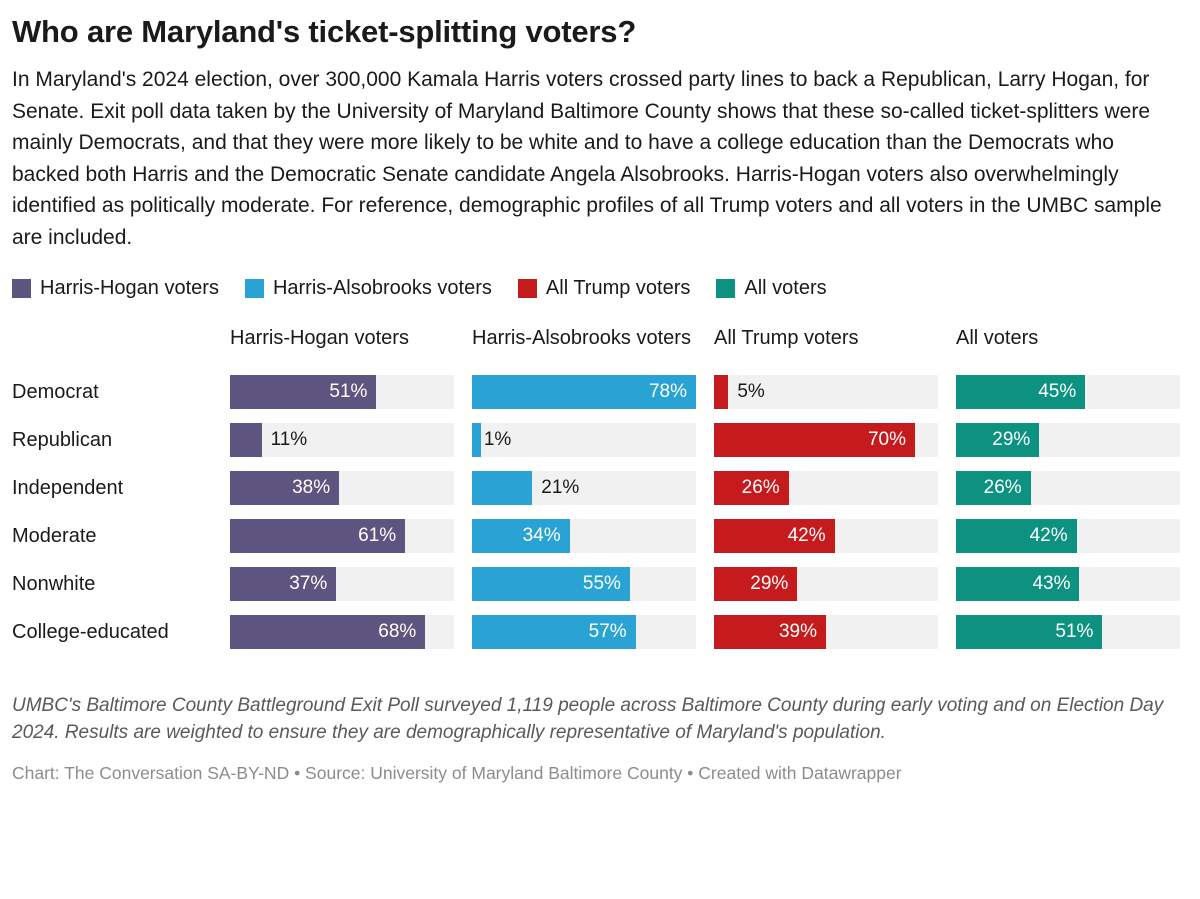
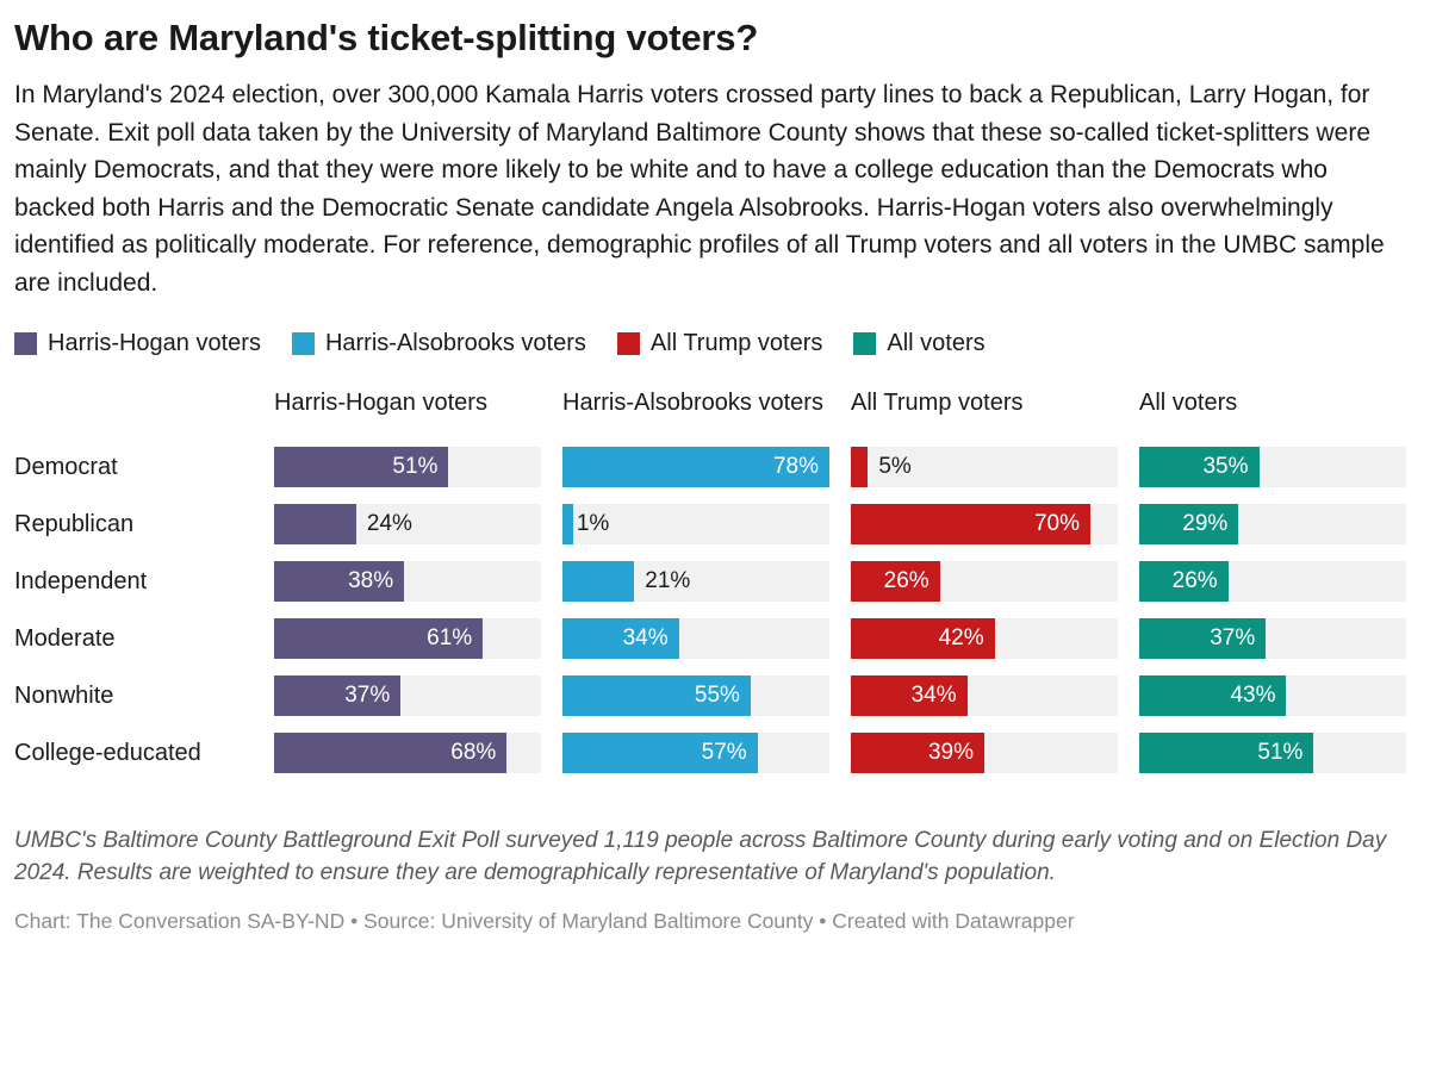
All voters/Democrat: 45% -> 35%
Harris-Hogan voters/Republican: 11% -> 24%
All voters/Moderate: 42% -> 37%
All Trump voters/Nonwhite: 29% -> 34%
